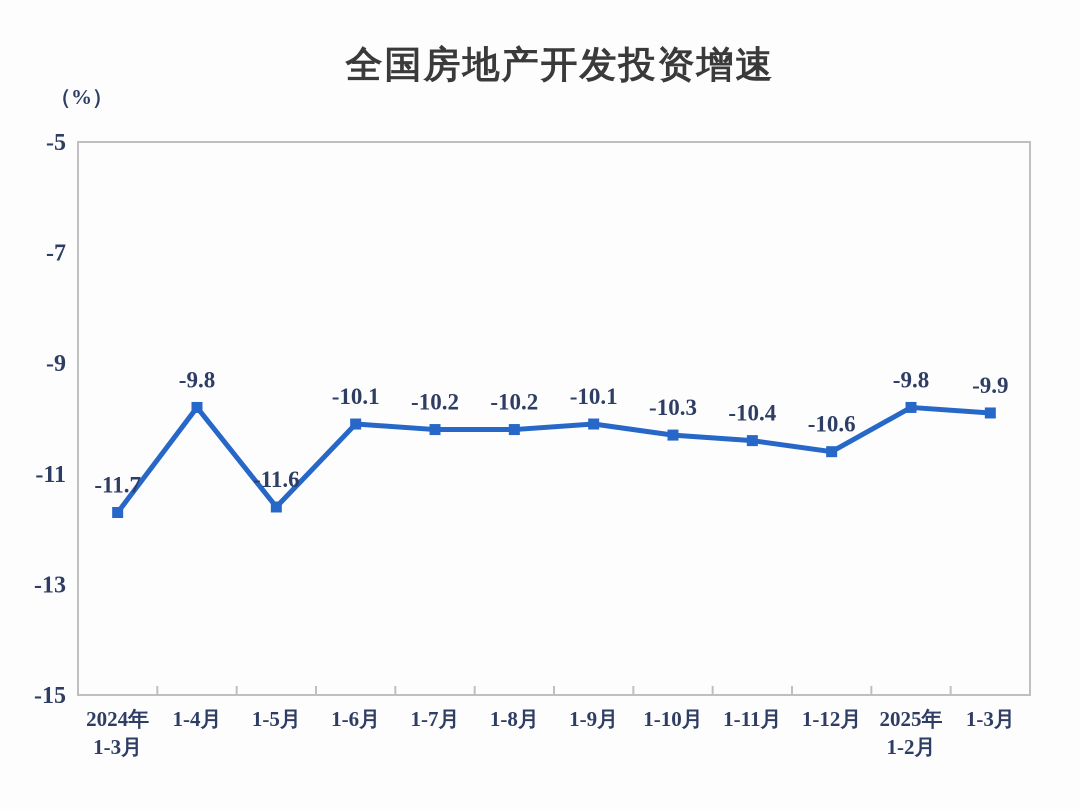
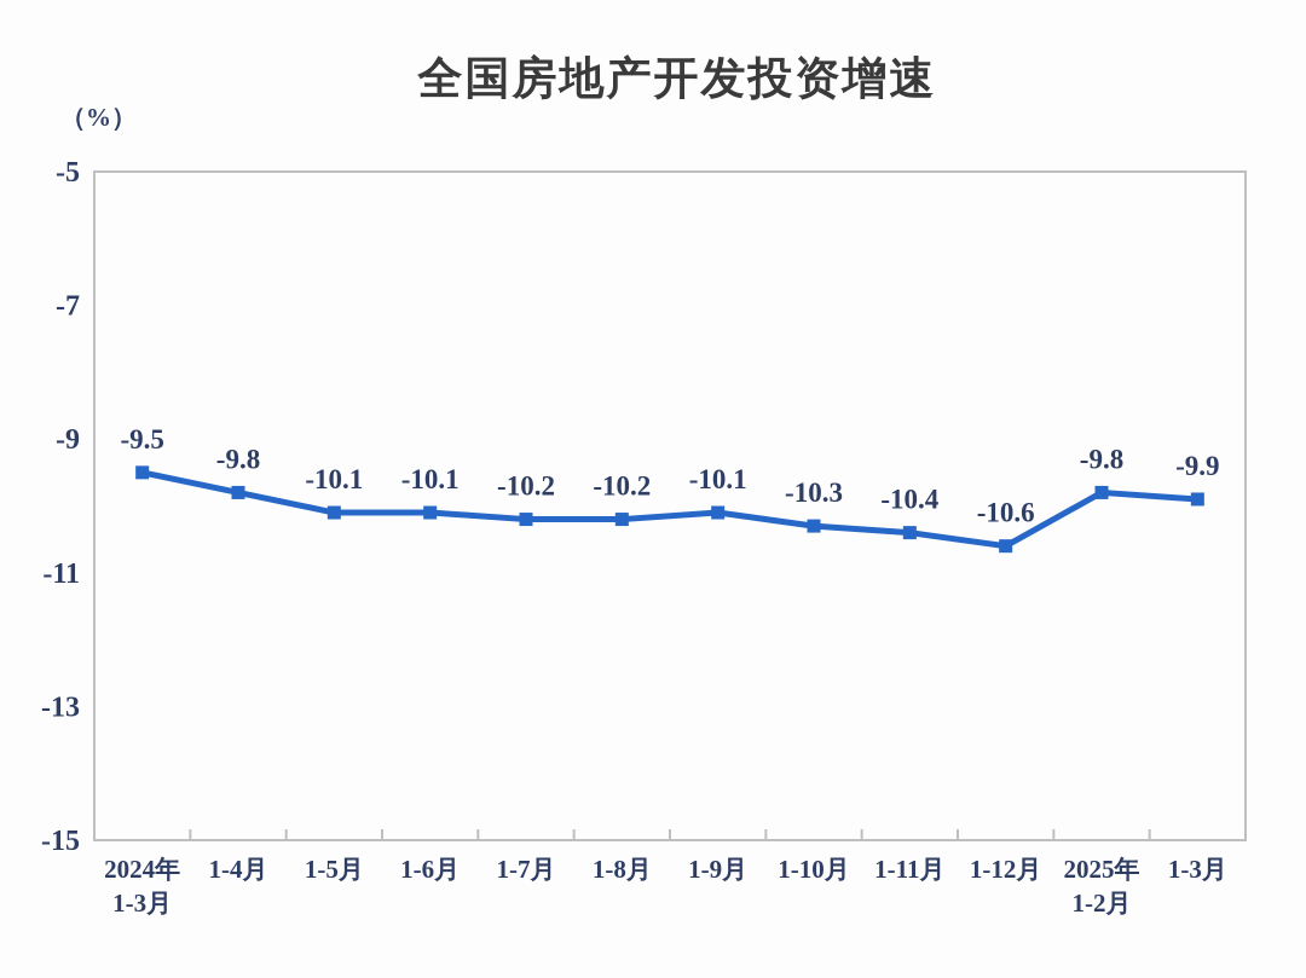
2024年 1-3月: -11.7 -> -9.5
1-5月: -11.6 -> -10.1
